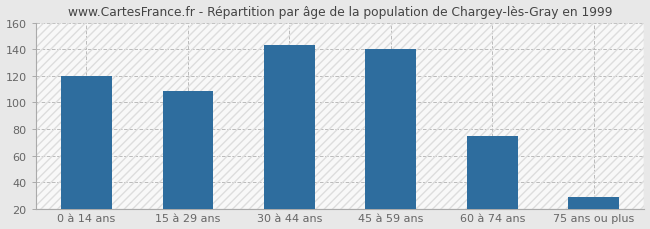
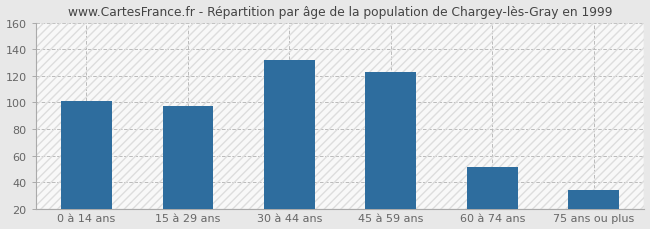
0 à 14 ans: 120 -> 101
15 à 29 ans: 109 -> 97
30 à 44 ans: 143 -> 132
45 à 59 ans: 140 -> 123
60 à 74 ans: 75 -> 51
75 ans ou plus: 29 -> 34
